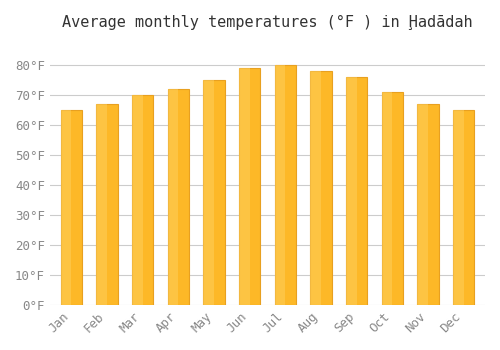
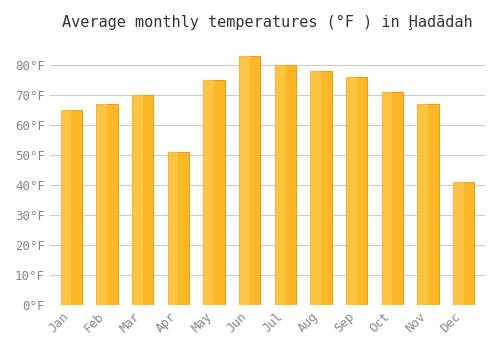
Apr: 72°F -> 51°F
Jun: 79°F -> 83°F
Dec: 65°F -> 41°F
